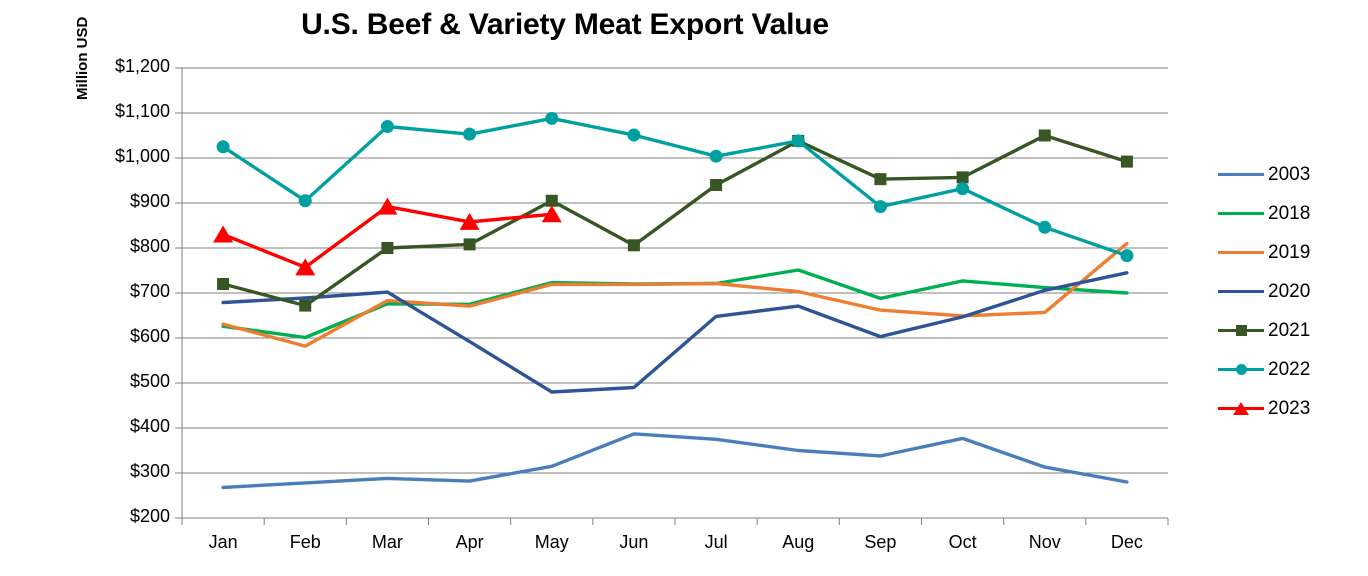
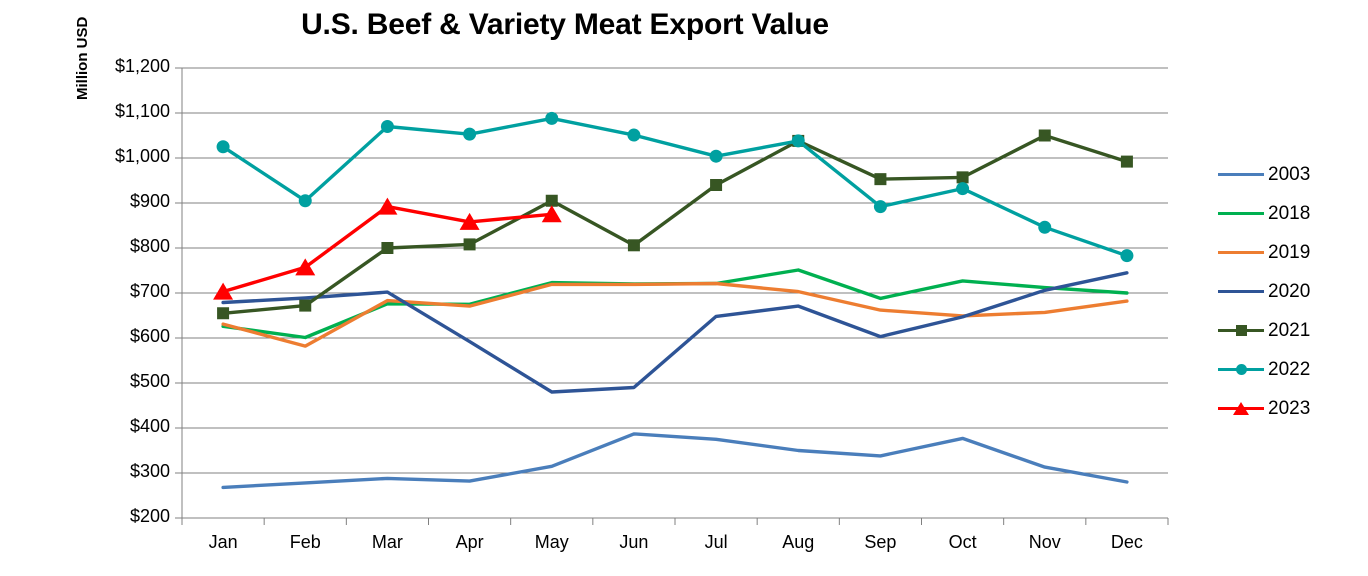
2021/Jan: $720 -> $660
2023/Jan: $830 -> $700
2019/Dec: $810 -> $680
